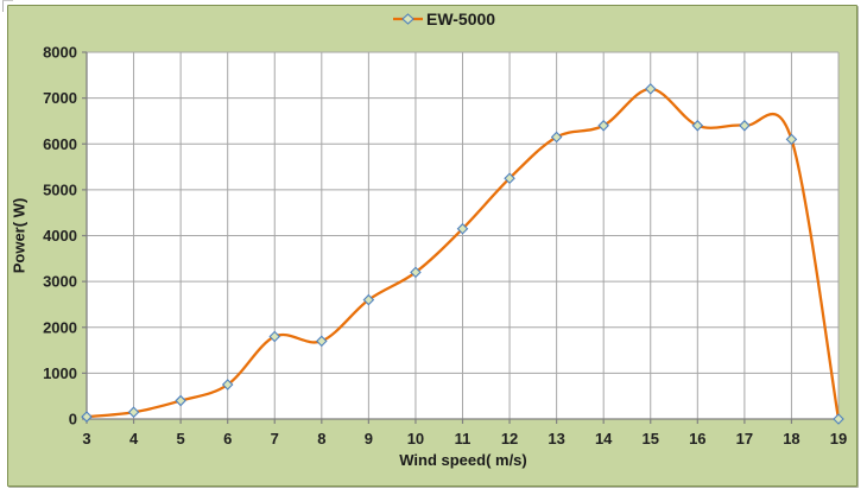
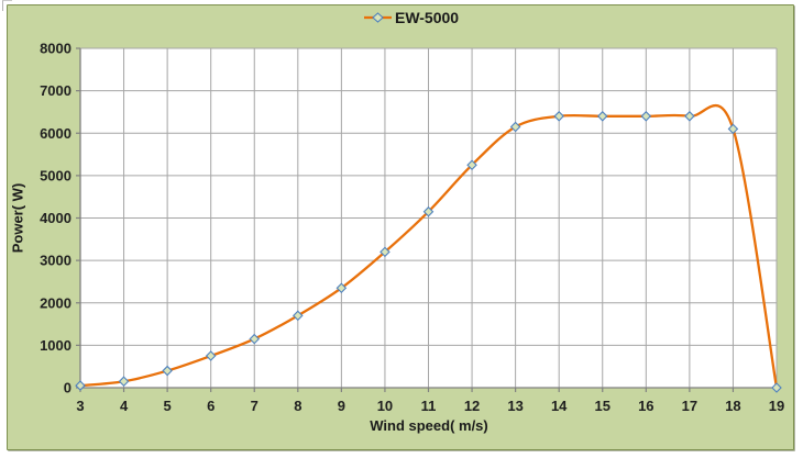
7: 1800 -> 1200
9: 2600 -> 2400
15: 7200 -> 6400
